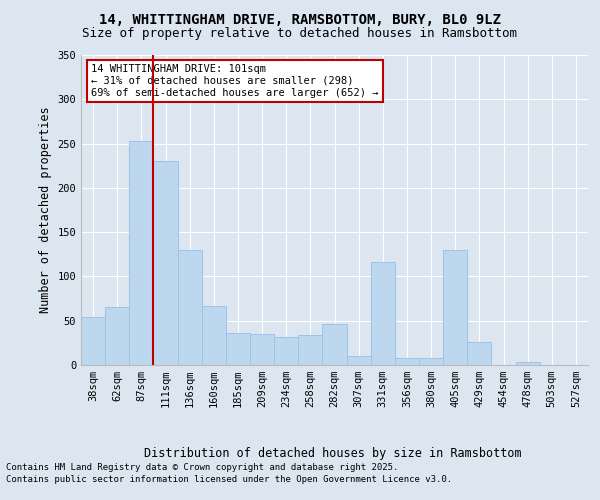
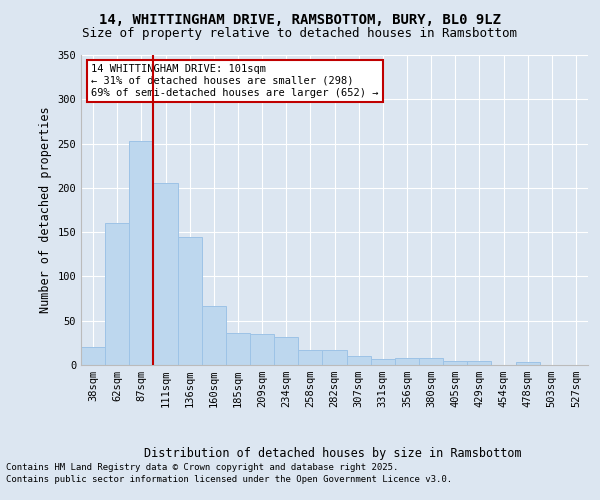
38sqm: 54 -> 20
62sqm: 66 -> 160
111sqm: 230 -> 205
136sqm: 130 -> 145
258sqm: 34 -> 17
282sqm: 46 -> 17
331sqm: 116 -> 7
405sqm: 130 -> 4
429sqm: 26 -> 5
